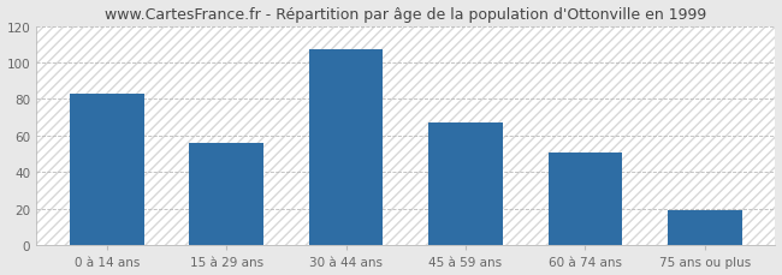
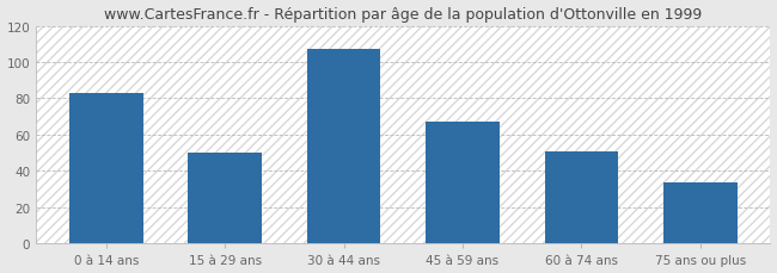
15 à 29 ans: 56 -> 50
75 ans ou plus: 19 -> 34
